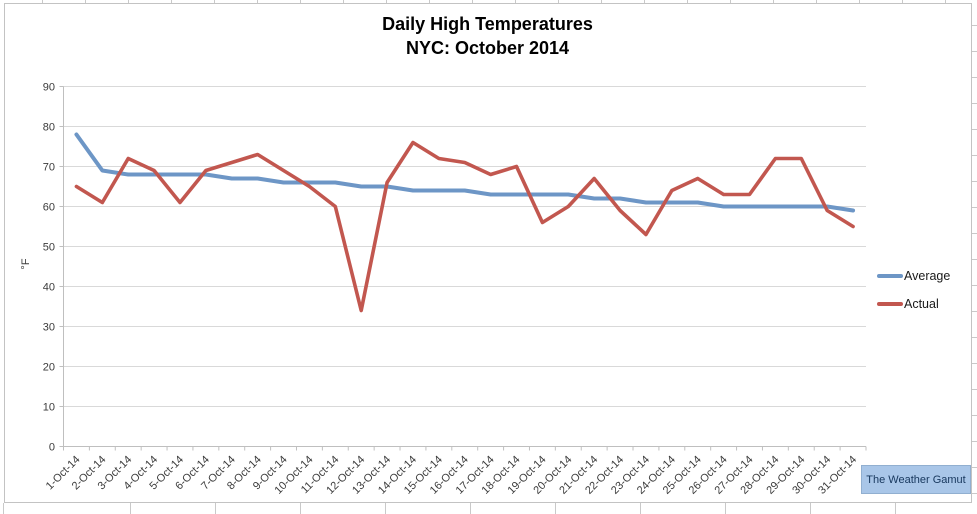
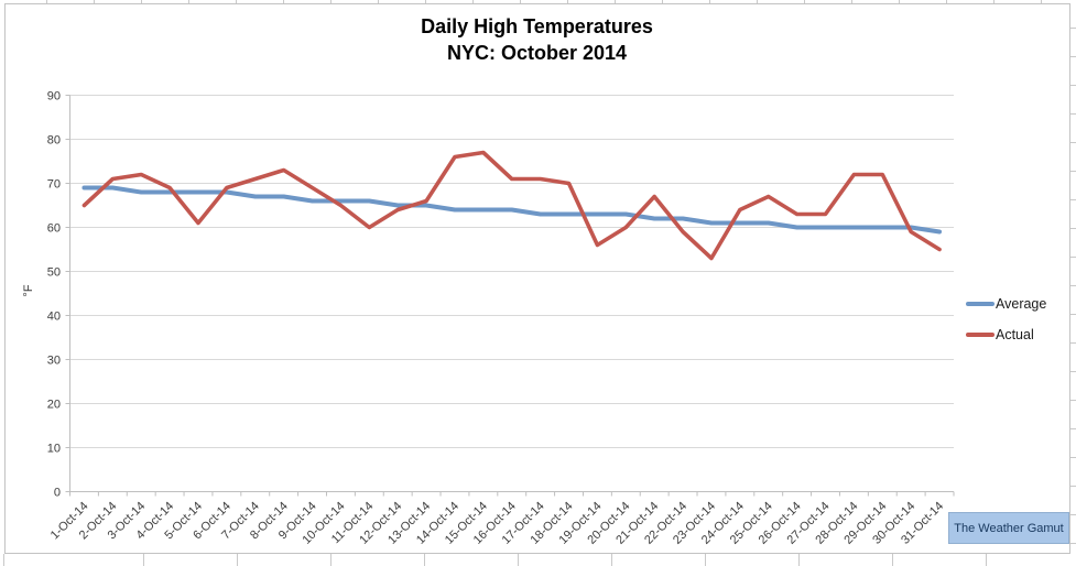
Average/1-Oct-14: 78 -> 69
Actual/2-Oct-14: 61 -> 71
Actual/12-Oct-14: 34 -> 64
Actual/15-Oct-14: 72 -> 77
Actual/17-Oct-14: 68 -> 71
